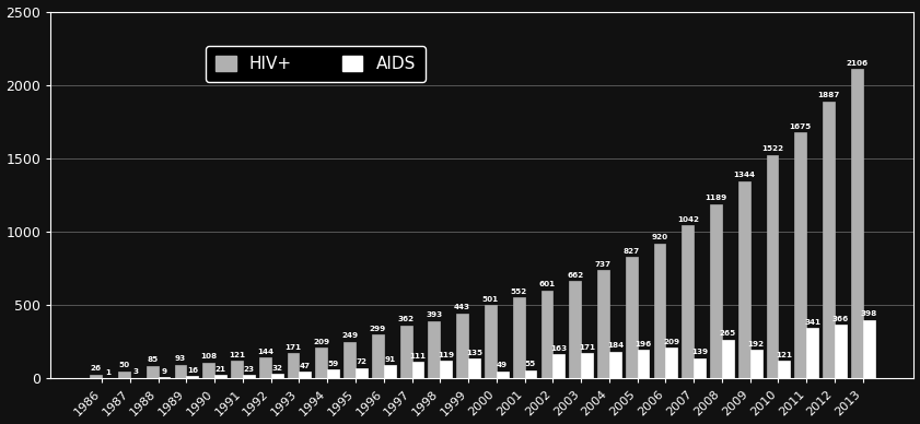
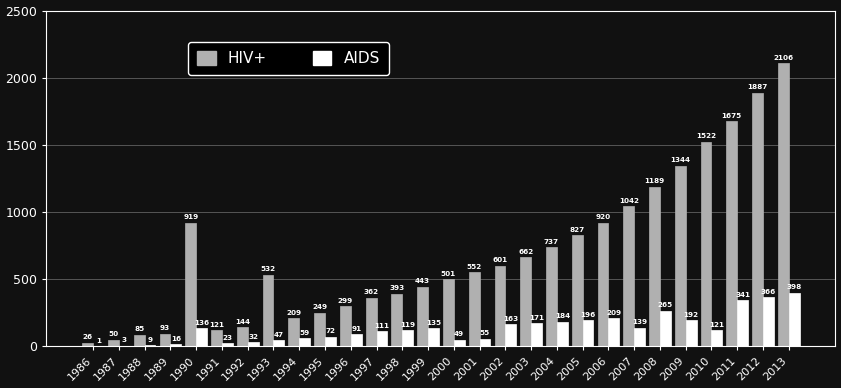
HIV+/1990: 108 -> 919
AIDS/1990: 21 -> 136
HIV+/1993: 171 -> 532
